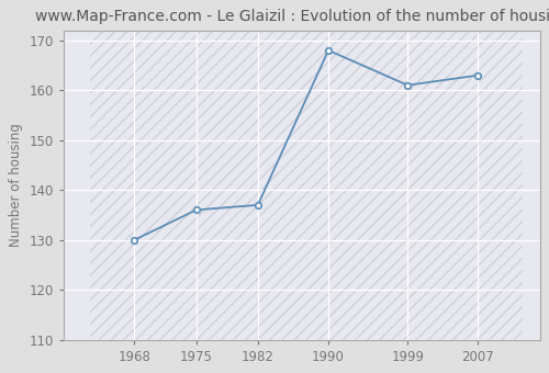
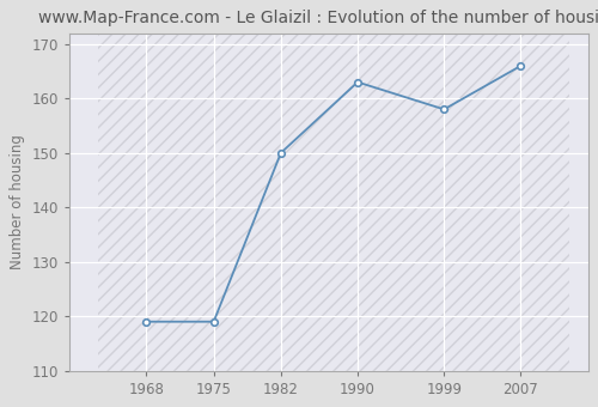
1968: 130 -> 119
1975: 136 -> 119
1982: 137 -> 150
1990: 168 -> 163
1999: 161 -> 158
2007: 163 -> 166
